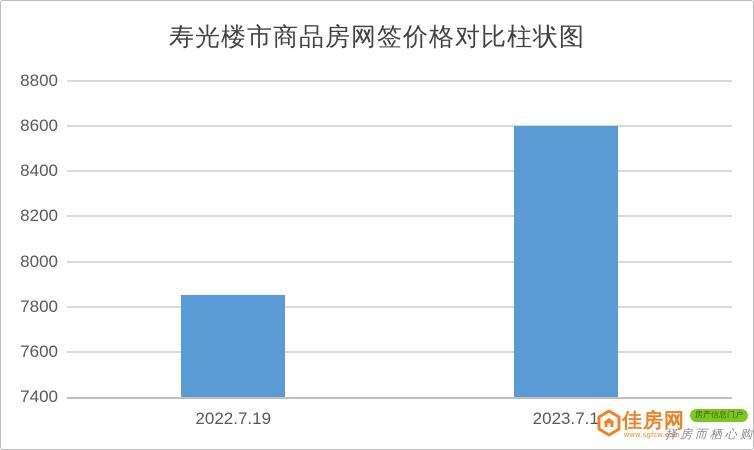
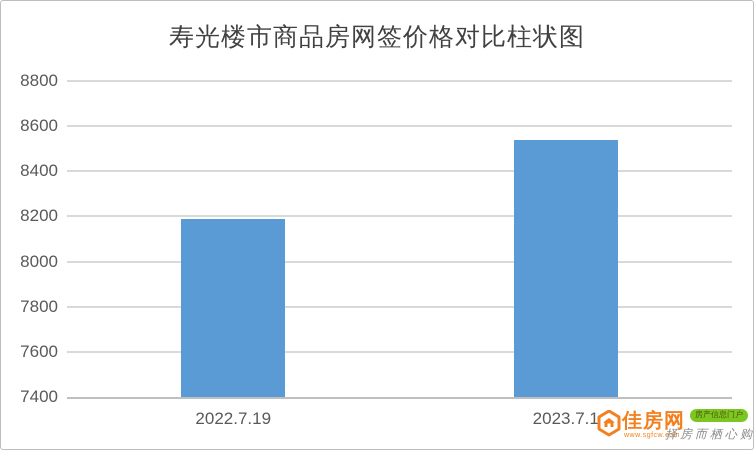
2022.7.19: 7850 -> 8190
2023.7.1: 8600 -> 8540
